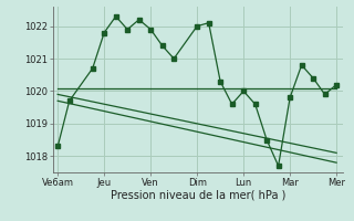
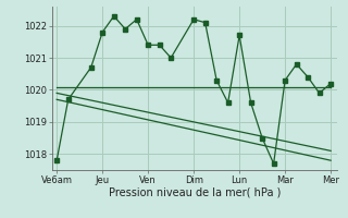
Ve6am: 1018.3 -> 1017.8
Ven: 1021.9 -> 1021.4
Dim: 1022.0 -> 1022.2
Lun: 1020.0 -> 1021.7
Mar: 1019.8 -> 1020.3
